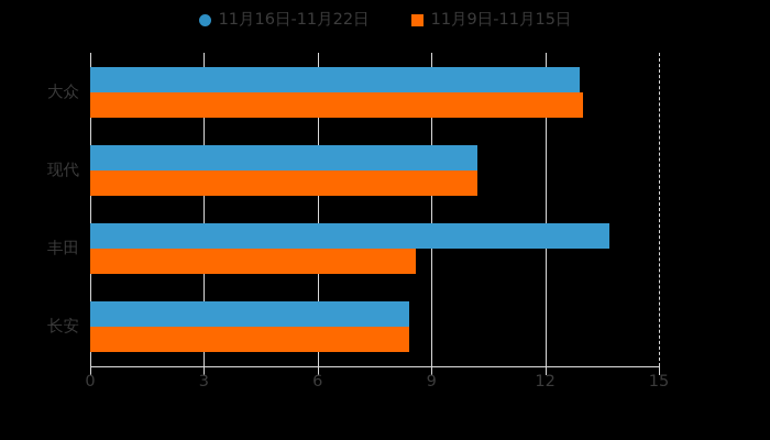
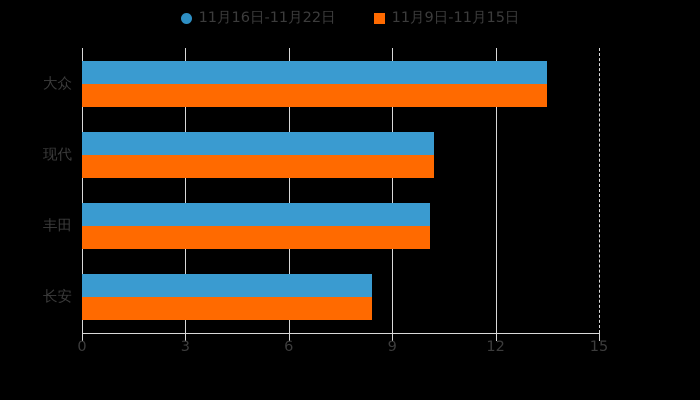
11月16日-11月22日/大众: 12.9 -> 13.5
11月9日-11月15日/大众: 13.0 -> 13.5
11月16日-11月22日/丰田: 13.7 -> 10.1
11月9日-11月15日/丰田: 8.6 -> 10.1
